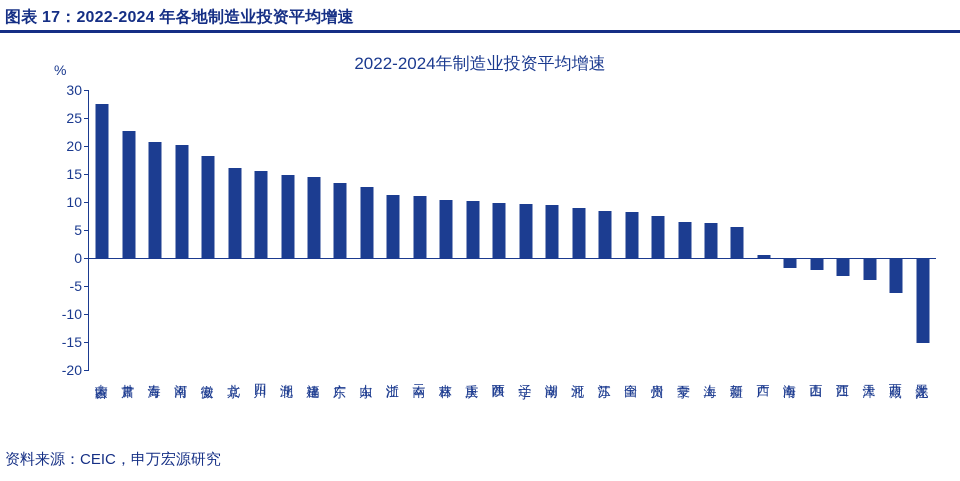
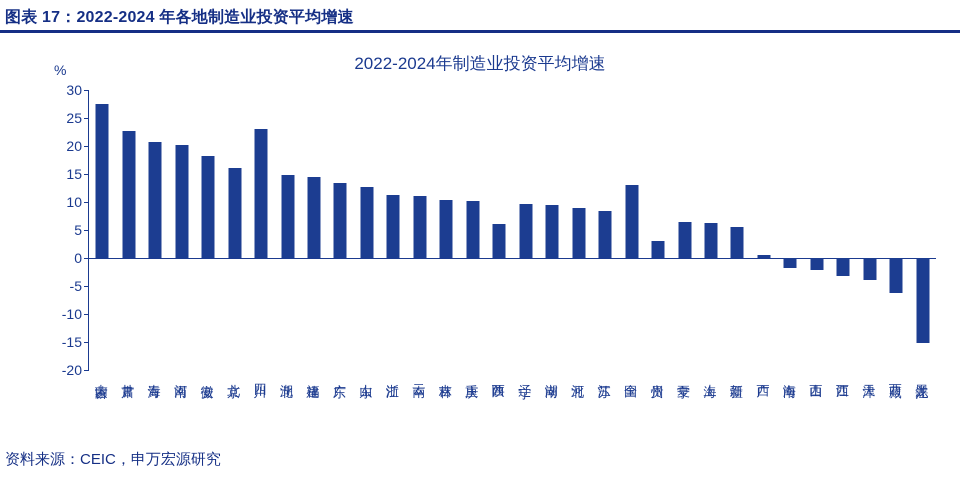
四川: 16 -> 23
陕西: 10 -> 6
全国: 8 -> 13
贵州: 8 -> 3
